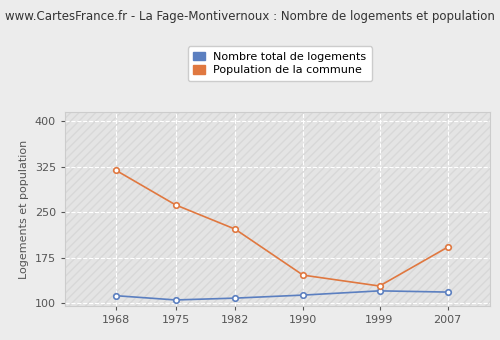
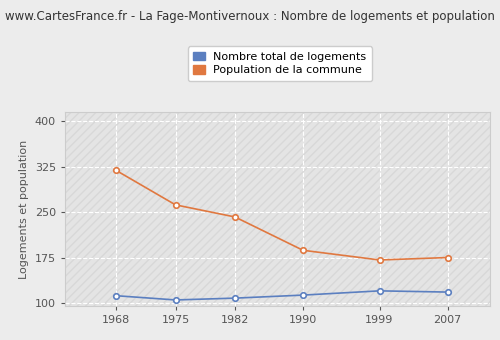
Population de la commune/1982: 222 -> 242
Population de la commune/1990: 146 -> 187
Population de la commune/1999: 128 -> 171
Population de la commune/2007: 192 -> 175
